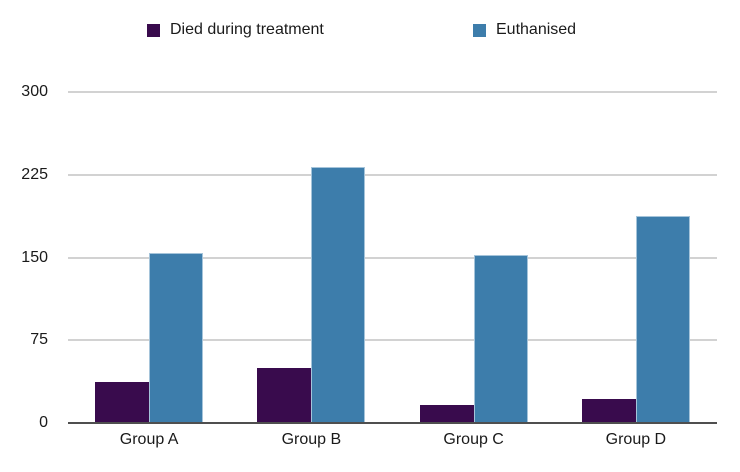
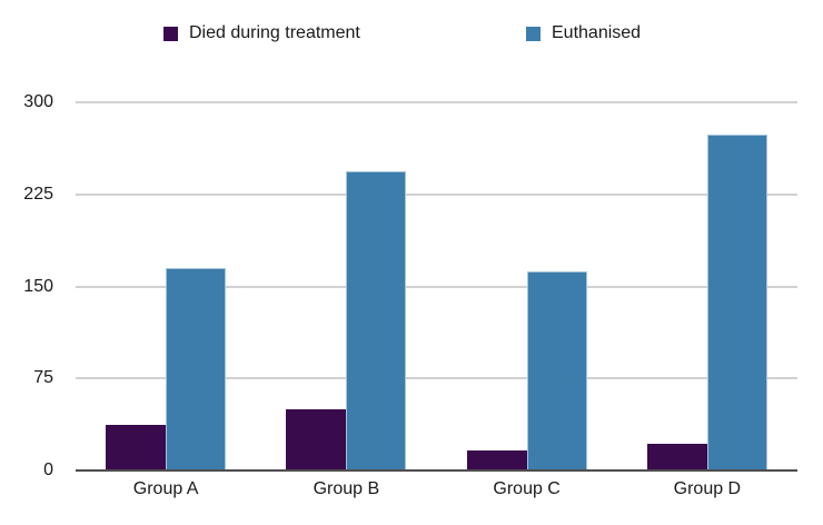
Euthanised/Group A: 154 -> 165
Euthanised/Group B: 232 -> 244
Euthanised/Group C: 152 -> 162
Euthanised/Group D: 188 -> 274
